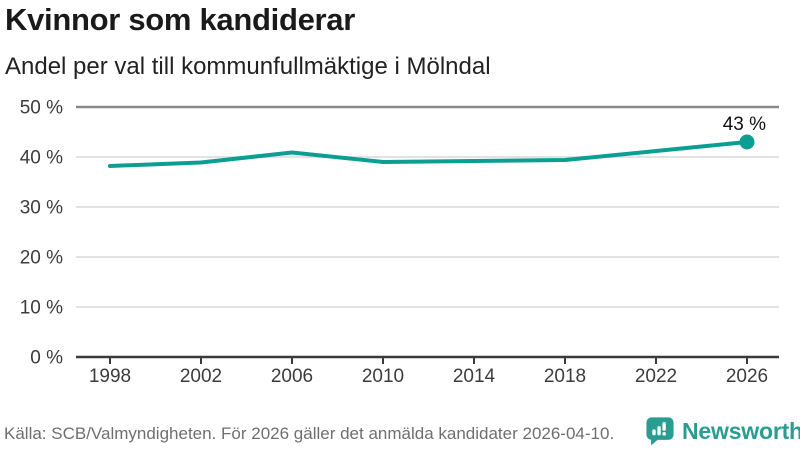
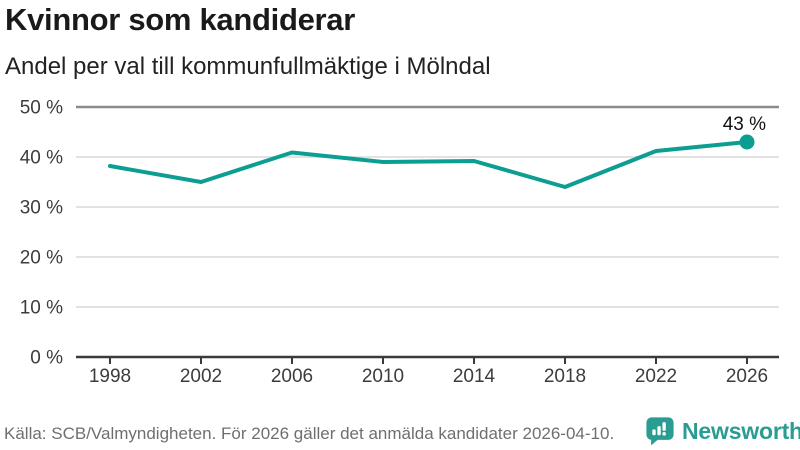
2002: 39% -> 35%
2018: 39% -> 34%
